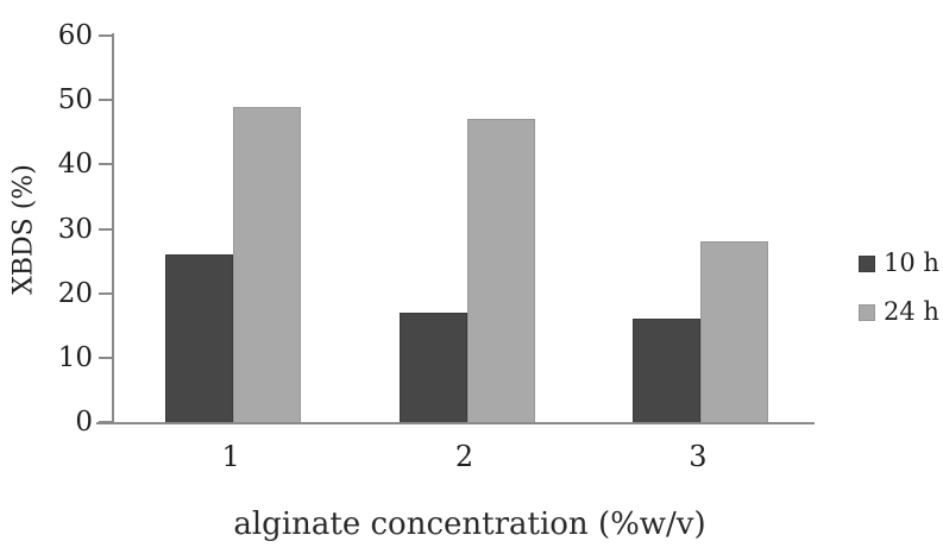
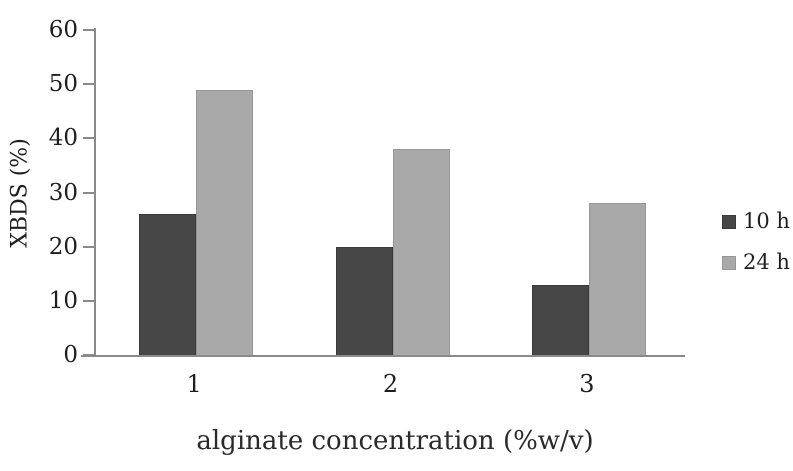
10 h/2: 17 -> 20
24 h/2: 47 -> 38
10 h/3: 16 -> 13
